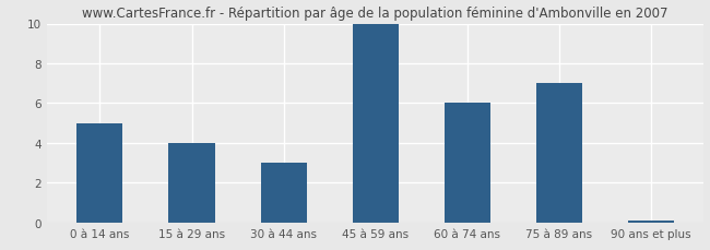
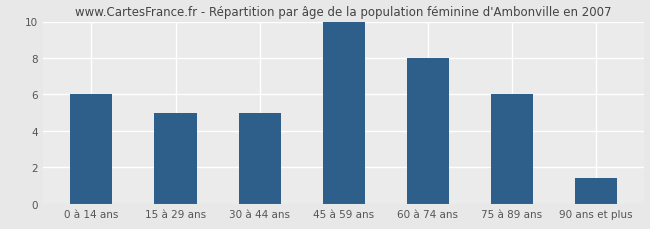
0 à 14 ans: 5.0 -> 6.0
15 à 29 ans: 4.0 -> 5.0
30 à 44 ans: 3.0 -> 5.0
60 à 74 ans: 6.0 -> 8.0
75 à 89 ans: 7.0 -> 6.0
90 ans et plus: 0.1 -> 1.4
